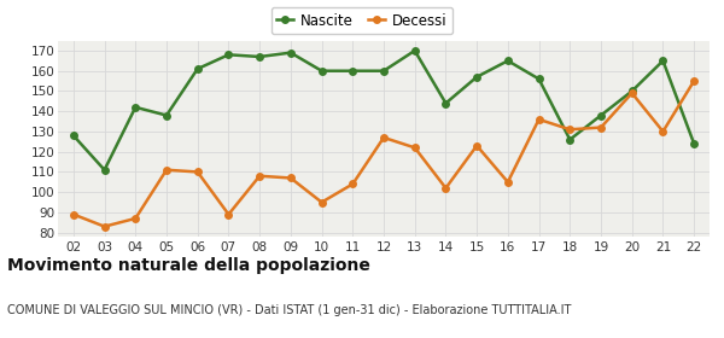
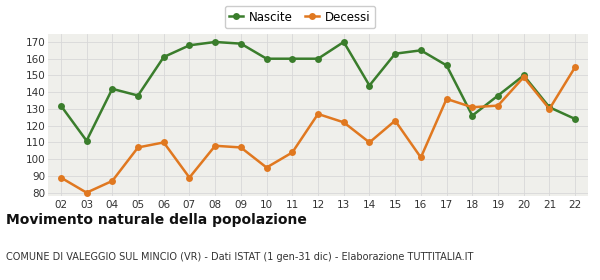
Nascite/02: 128 -> 132
Decessi/03: 83 -> 80
Decessi/05: 111 -> 107
Nascite/08: 167 -> 170
Decessi/14: 102 -> 110
Nascite/15: 157 -> 163
Decessi/16: 105 -> 101
Nascite/21: 165 -> 131
